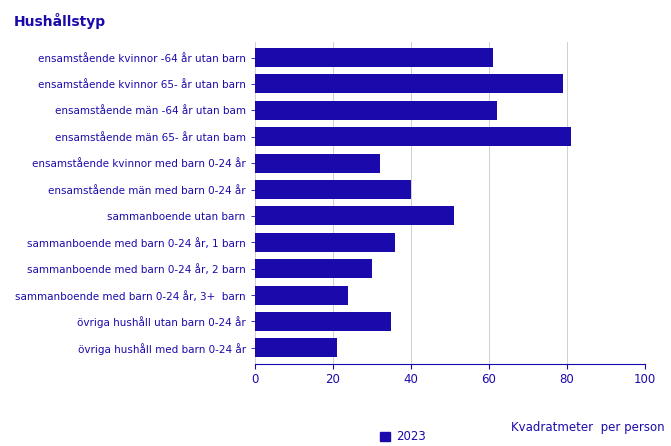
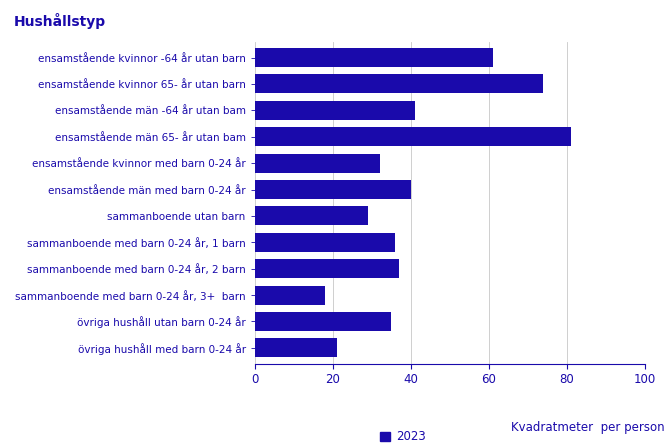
ensamstående kvinnor 65- år utan barn: 79 -> 74
ensamstående män -64 år utan bam: 62 -> 41
sammanboende utan barn: 51 -> 29
sammanboende med barn 0-24 år, 2 barn: 30 -> 37
sammanboende med barn 0-24 år, 3+ barn: 24 -> 18
